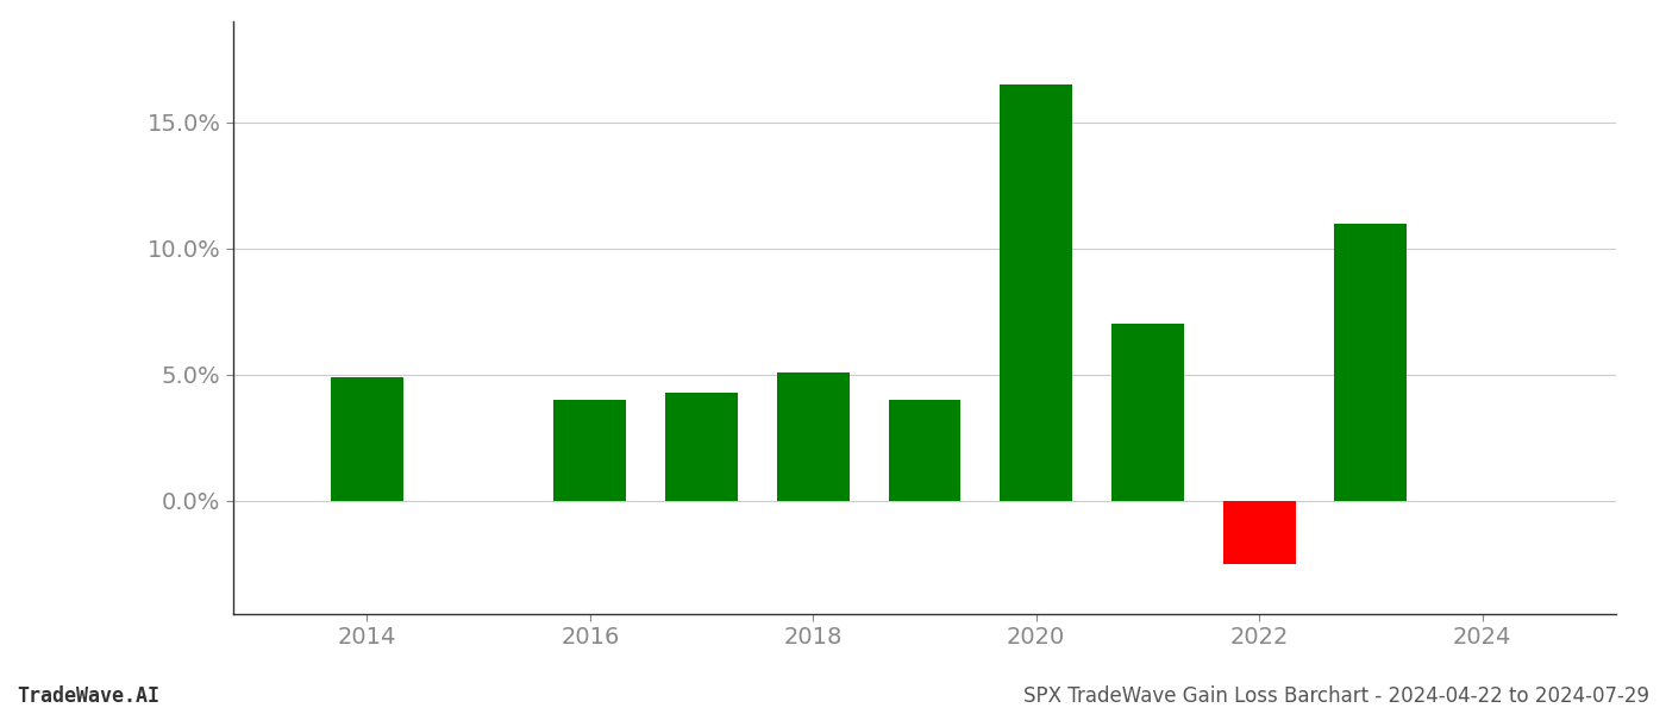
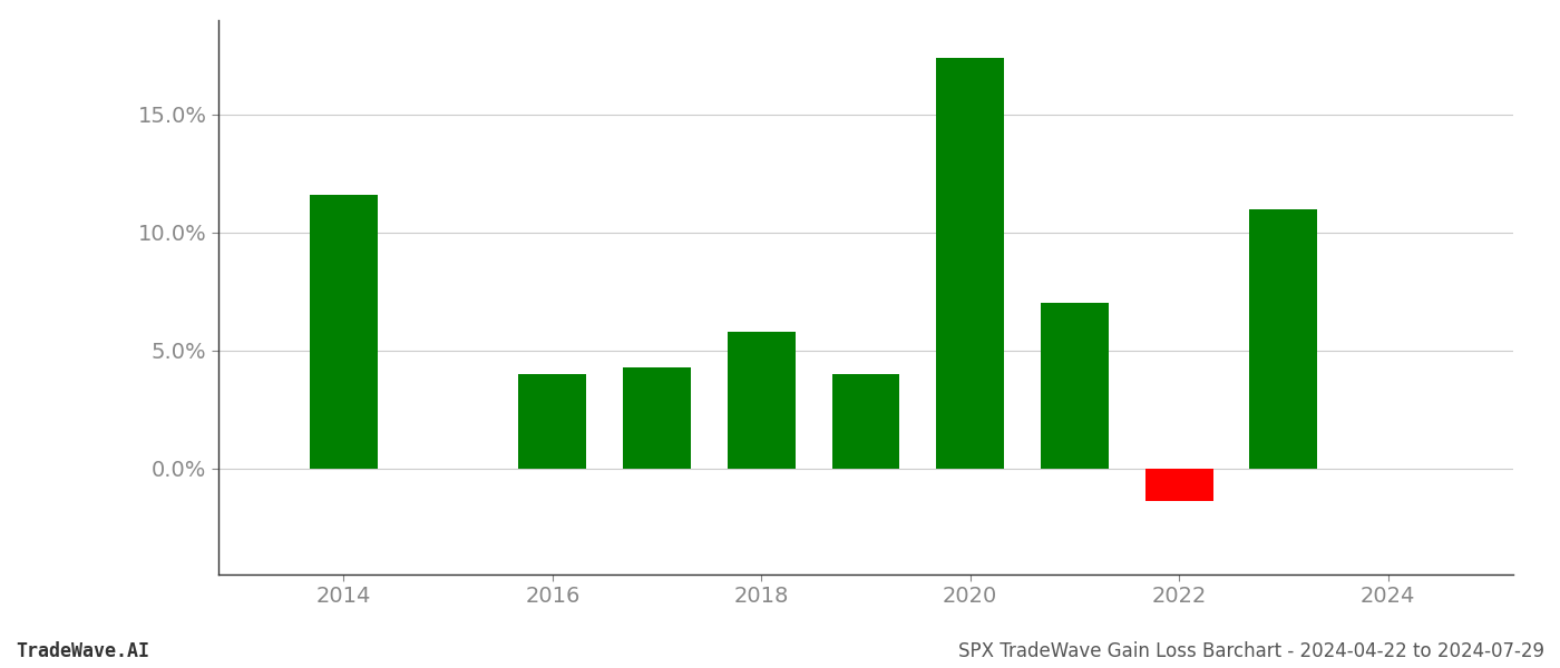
2014: 4.9% -> 11.6%
2018: 5.1% -> 5.8%
2020: 16.5% -> 17.4%
2022: -2.5% -> -1.4%
